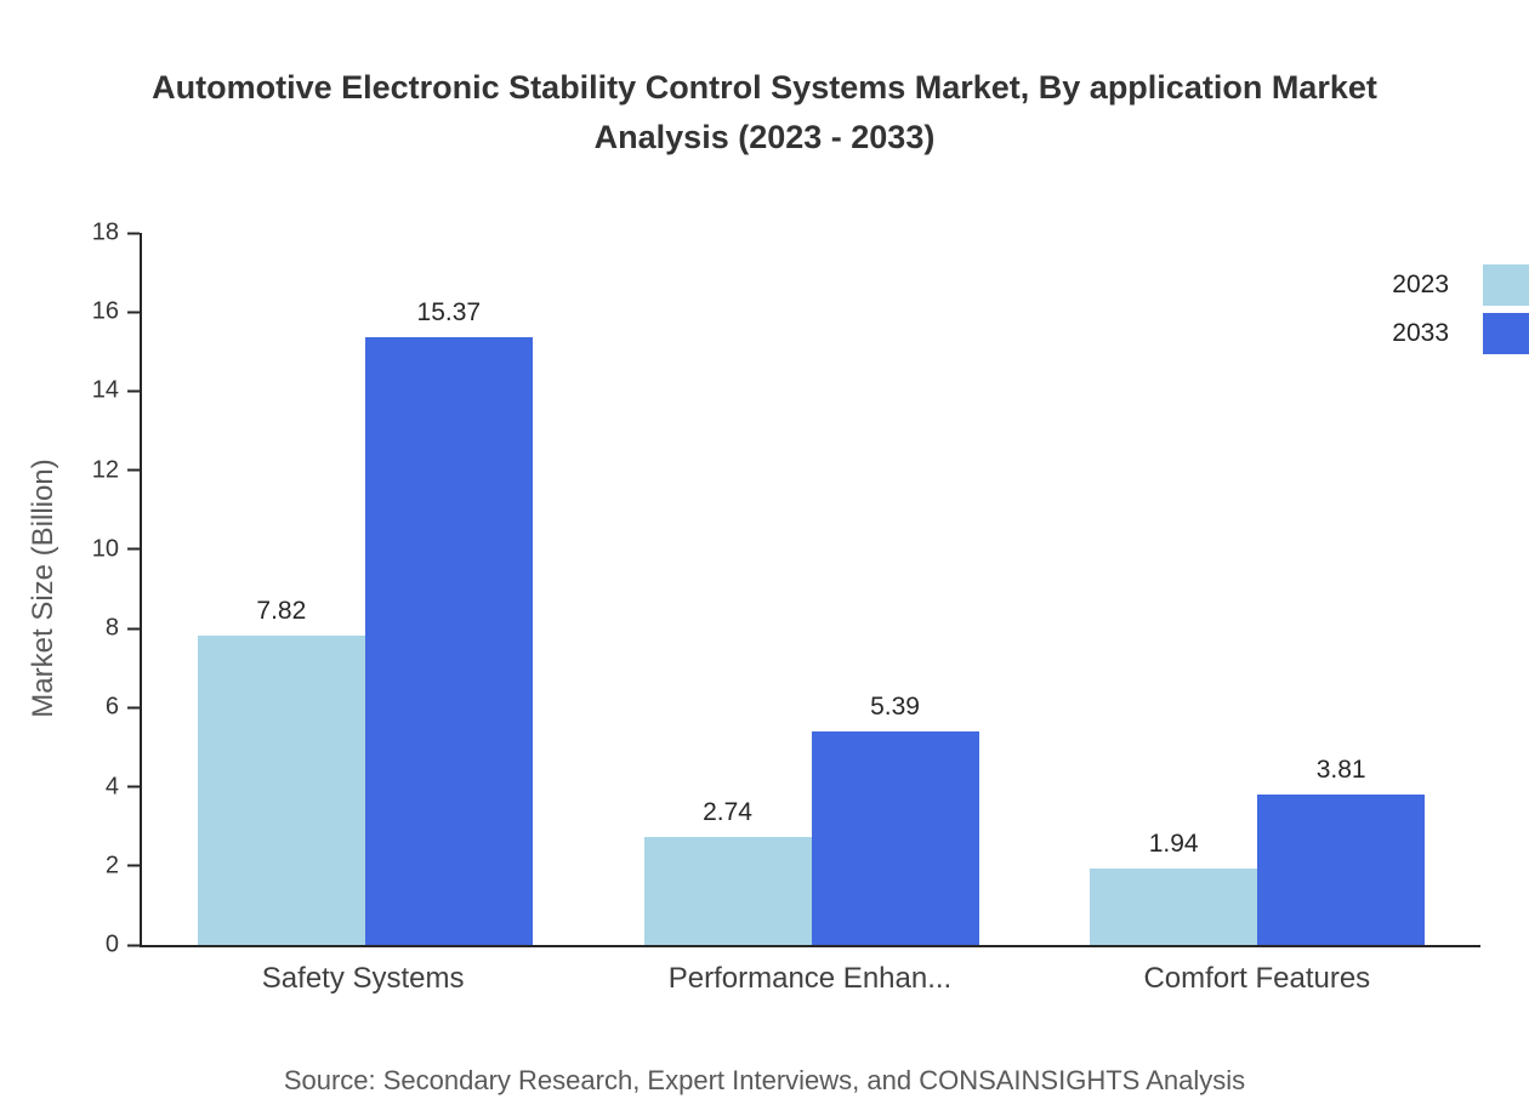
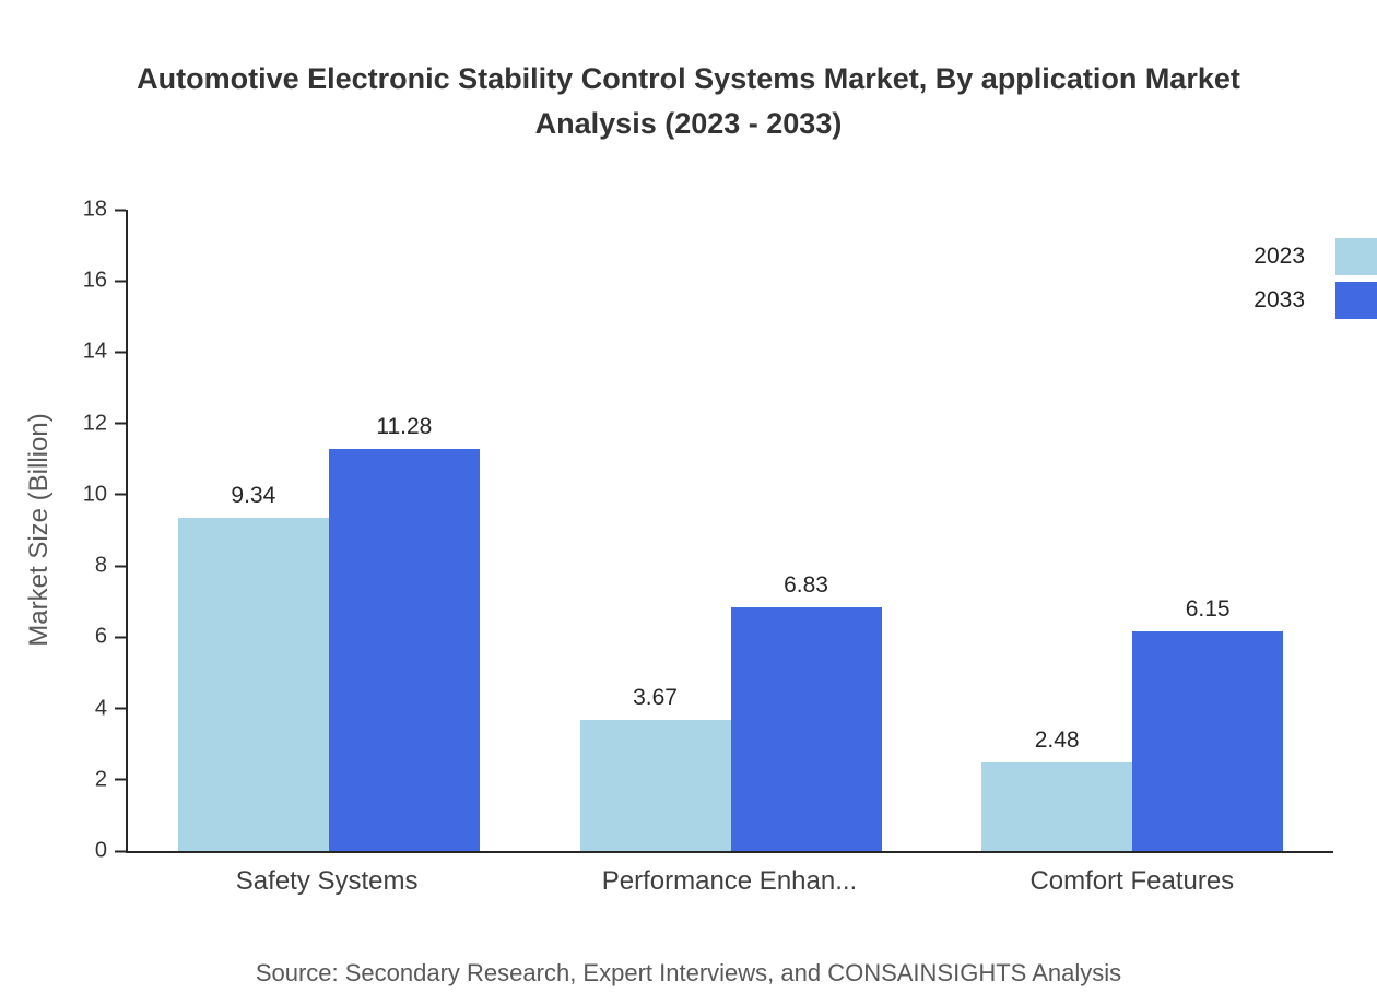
2023/Safety Systems: 7.82 -> 9.34
2033/Safety Systems: 15.37 -> 11.28
2023/Performance Enhan...: 2.74 -> 3.67
2033/Performance Enhan...: 5.39 -> 6.83
2023/Comfort Features: 1.94 -> 2.48
2033/Comfort Features: 3.81 -> 6.15
